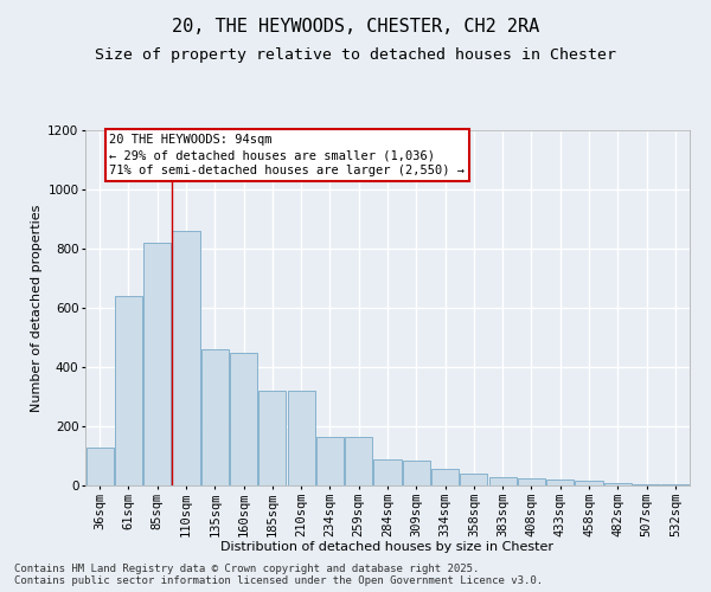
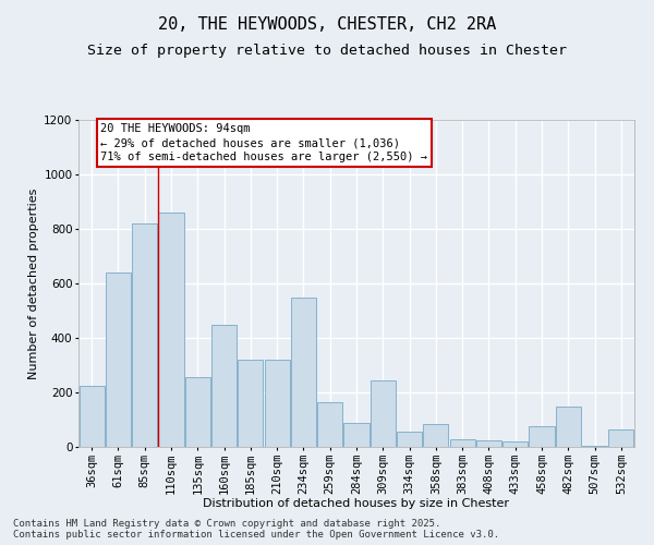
36sqm: 130 -> 225
135sqm: 460 -> 255
234sqm: 165 -> 550
309sqm: 85 -> 245
358sqm: 40 -> 85
458sqm: 15 -> 75
482sqm: 10 -> 150
532sqm: 3 -> 65
